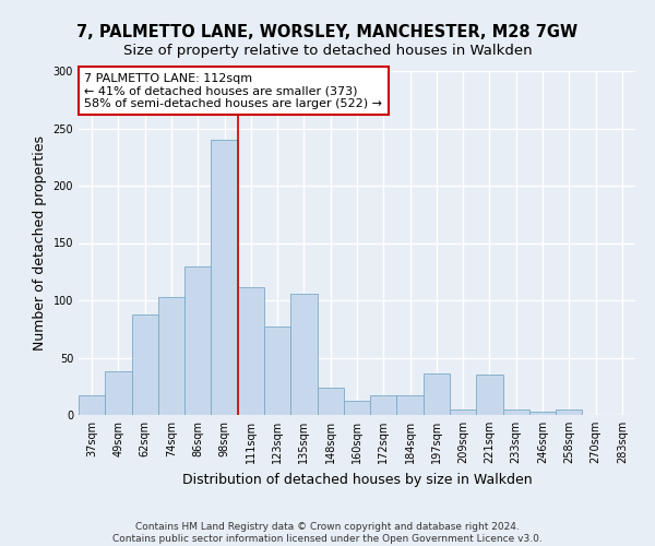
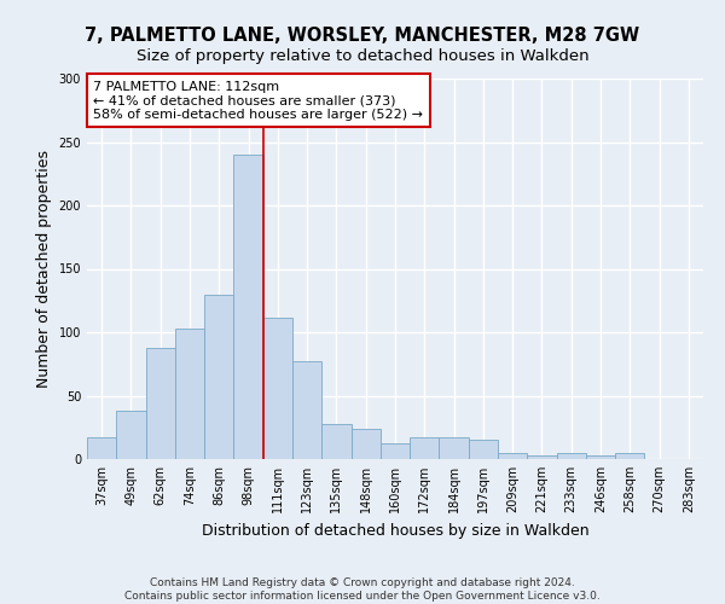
135sqm: 106 -> 28
197sqm: 36 -> 15
221sqm: 35 -> 3
